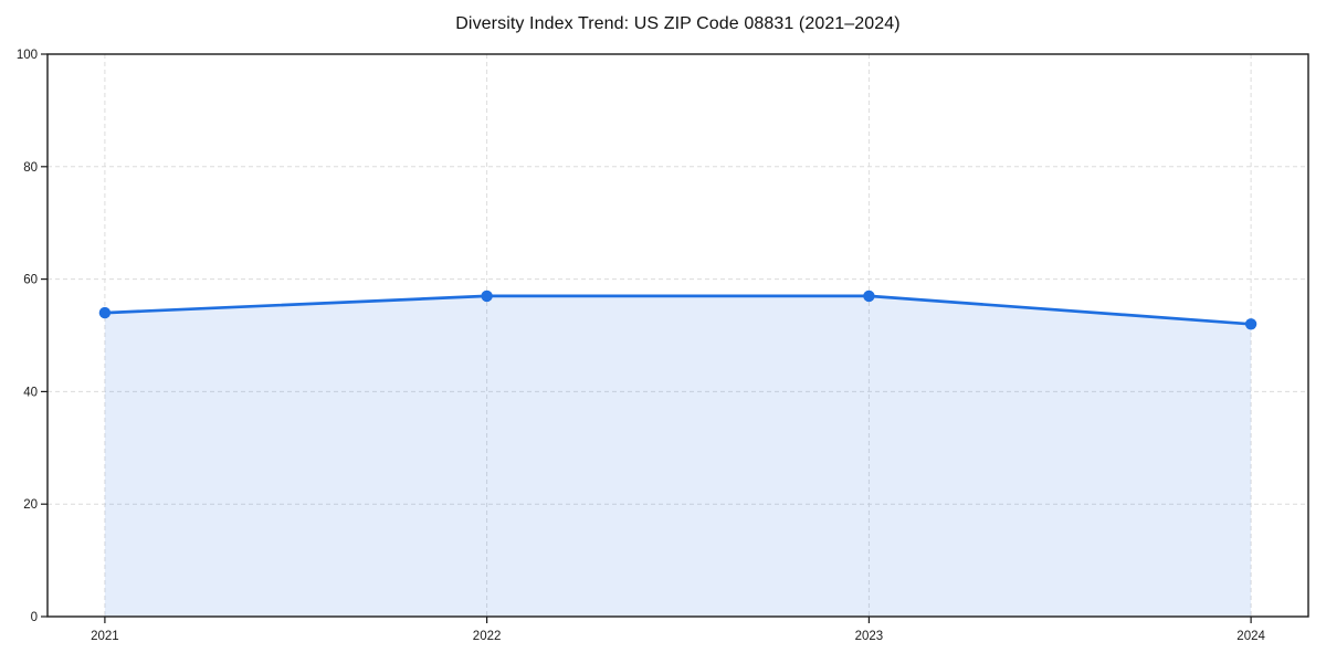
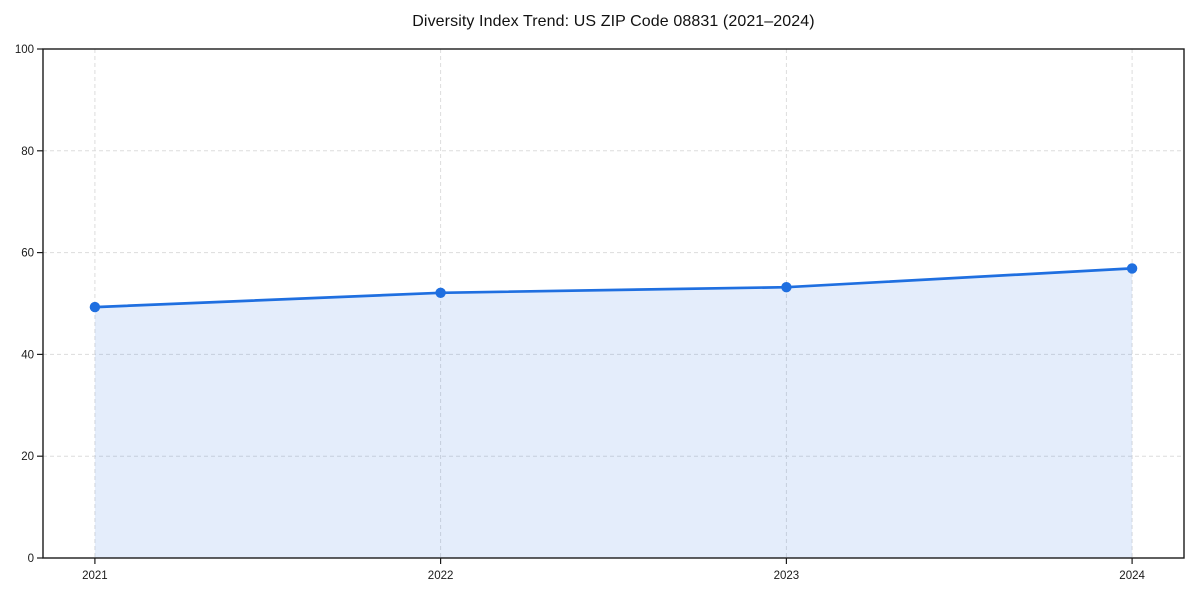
2021: 54 -> 49
2022: 57 -> 52
2023: 57 -> 53
2024: 52 -> 57
